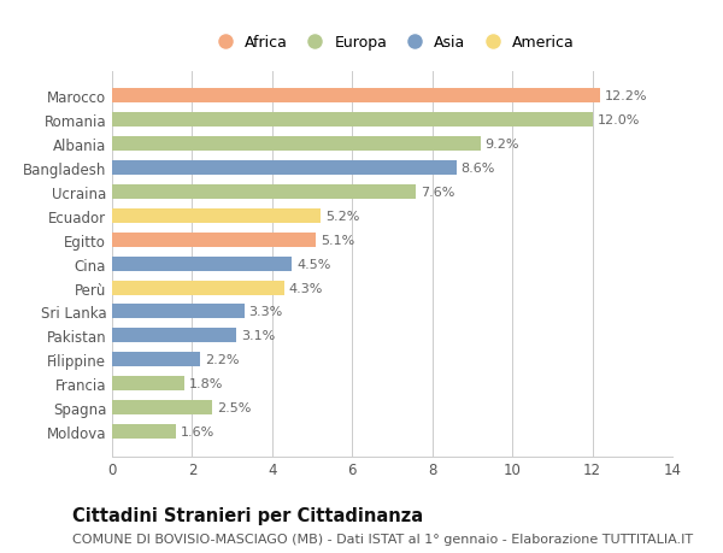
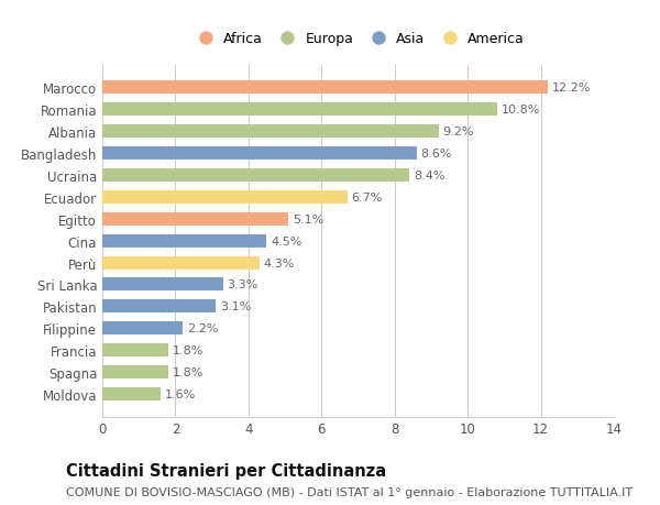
Romania: 12.0% -> 10.8%
Ucraina: 7.6% -> 8.4%
Ecuador: 5.2% -> 6.7%
Spagna: 2.5% -> 1.8%
